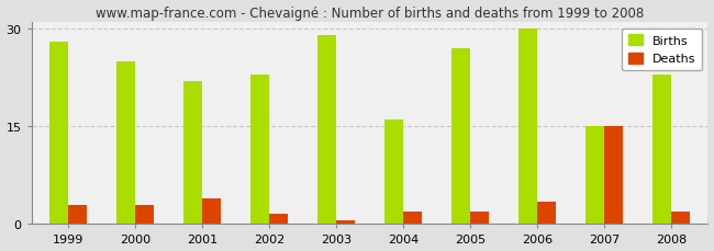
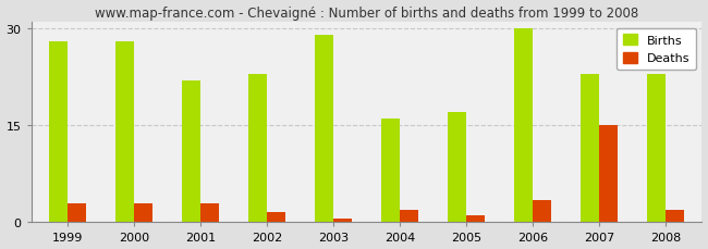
Births/2000: 25 -> 28
Deaths/2001: 4.0 -> 3.0
Births/2005: 27 -> 17
Deaths/2005: 2.0 -> 1.0
Births/2007: 15 -> 23
